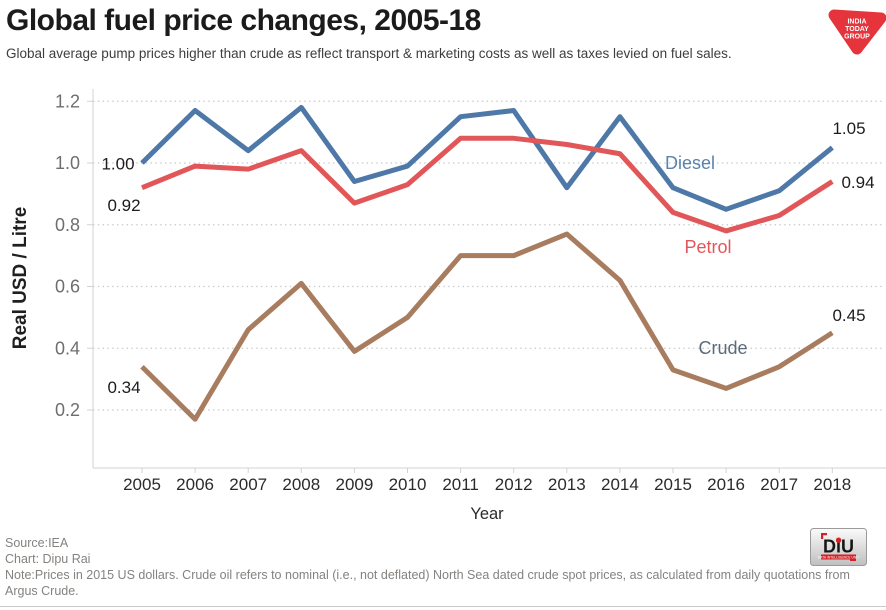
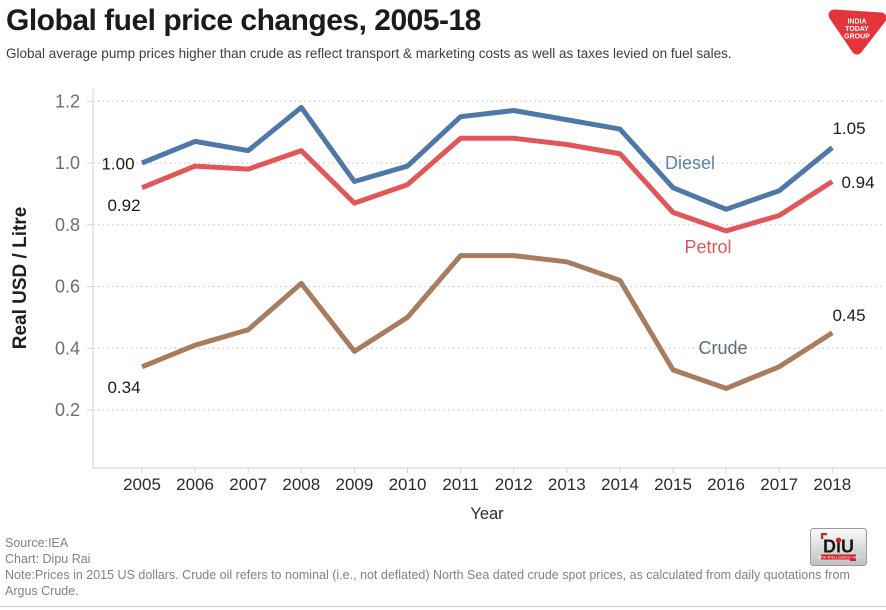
Diesel/2006: 1.17 -> 1.07
Crude/2006: 0.17 -> 0.41
Diesel/2013: 0.92 -> 1.14
Crude/2013: 0.77 -> 0.68
Diesel/2014: 1.15 -> 1.11
